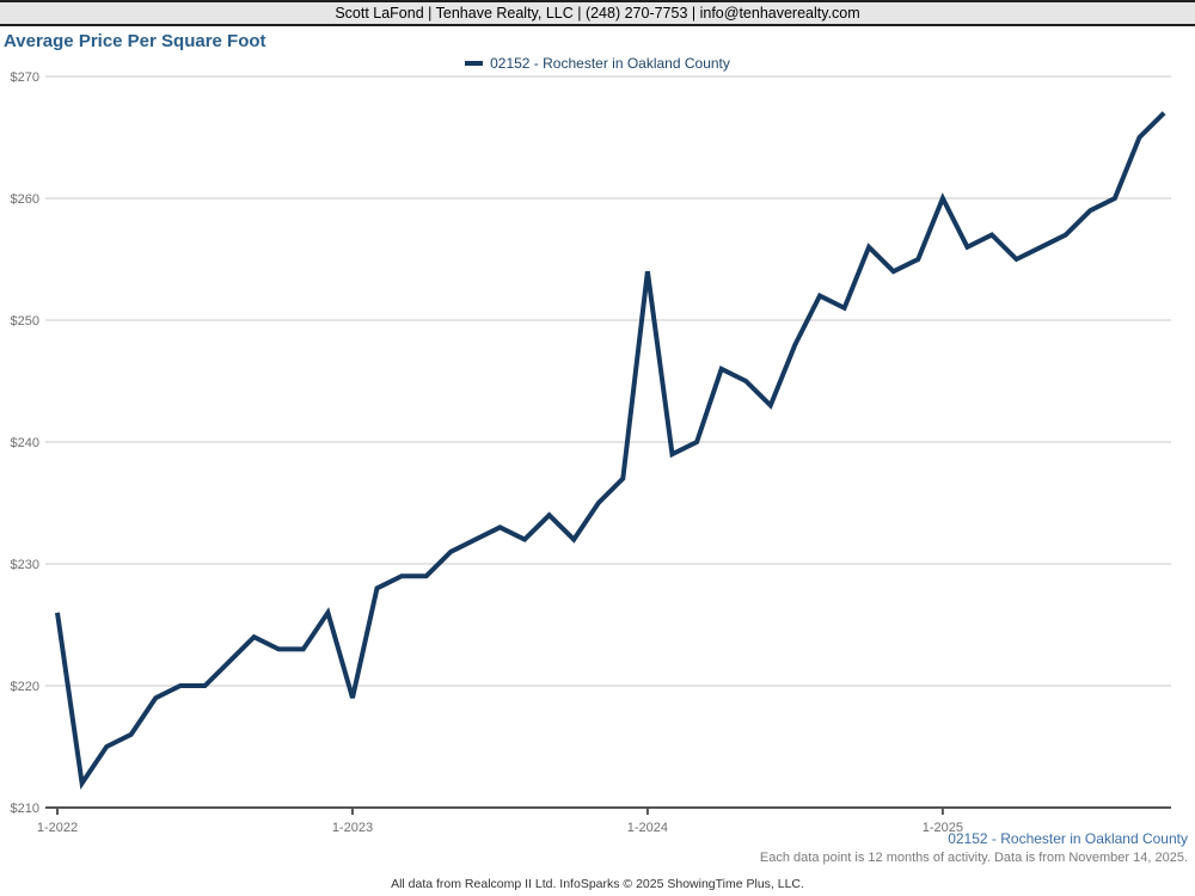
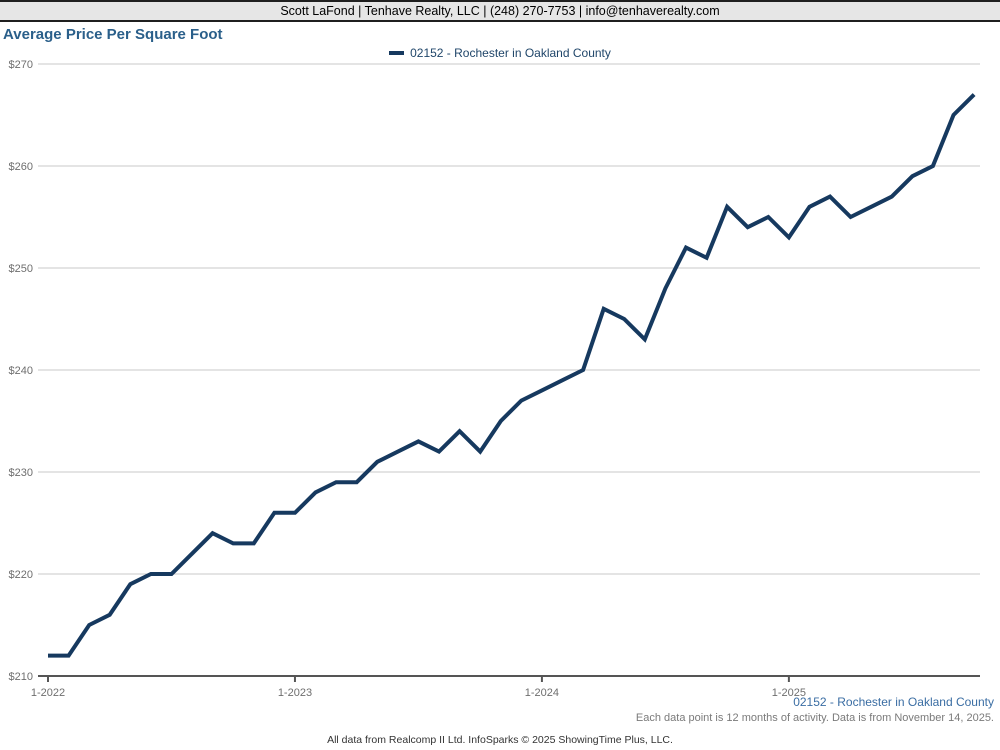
1-2022: $226 -> $212
1-2023: $219 -> $226
1-2024: $254 -> $238
1-2025: $260 -> $253
